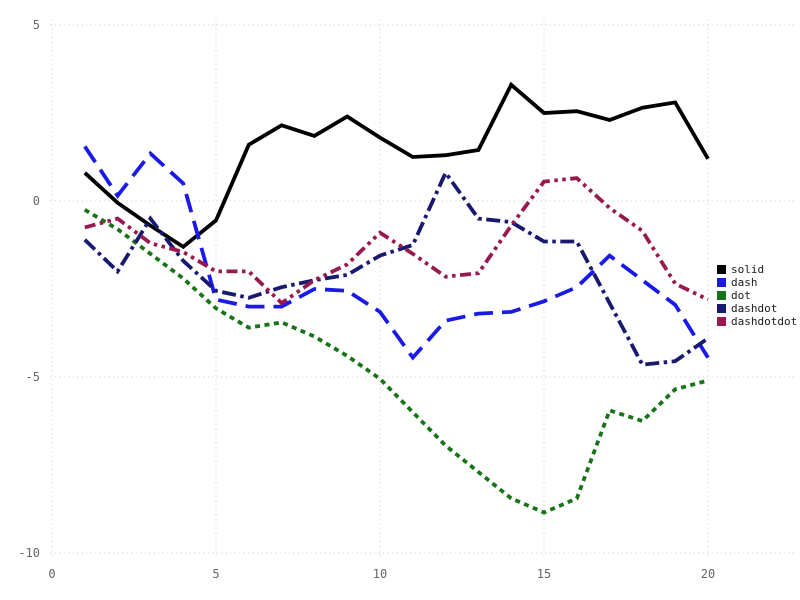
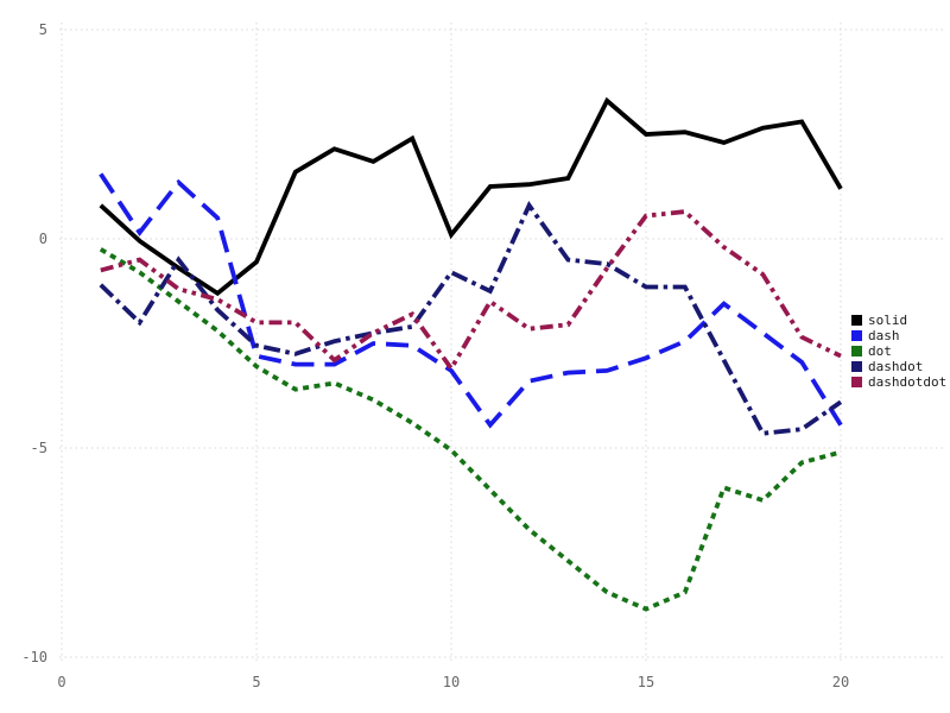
solid/10: 1.8 -> 0.1
dashdot/10: -1.6 -> -0.8
dashdotdot/10: -0.9 -> -3.1
